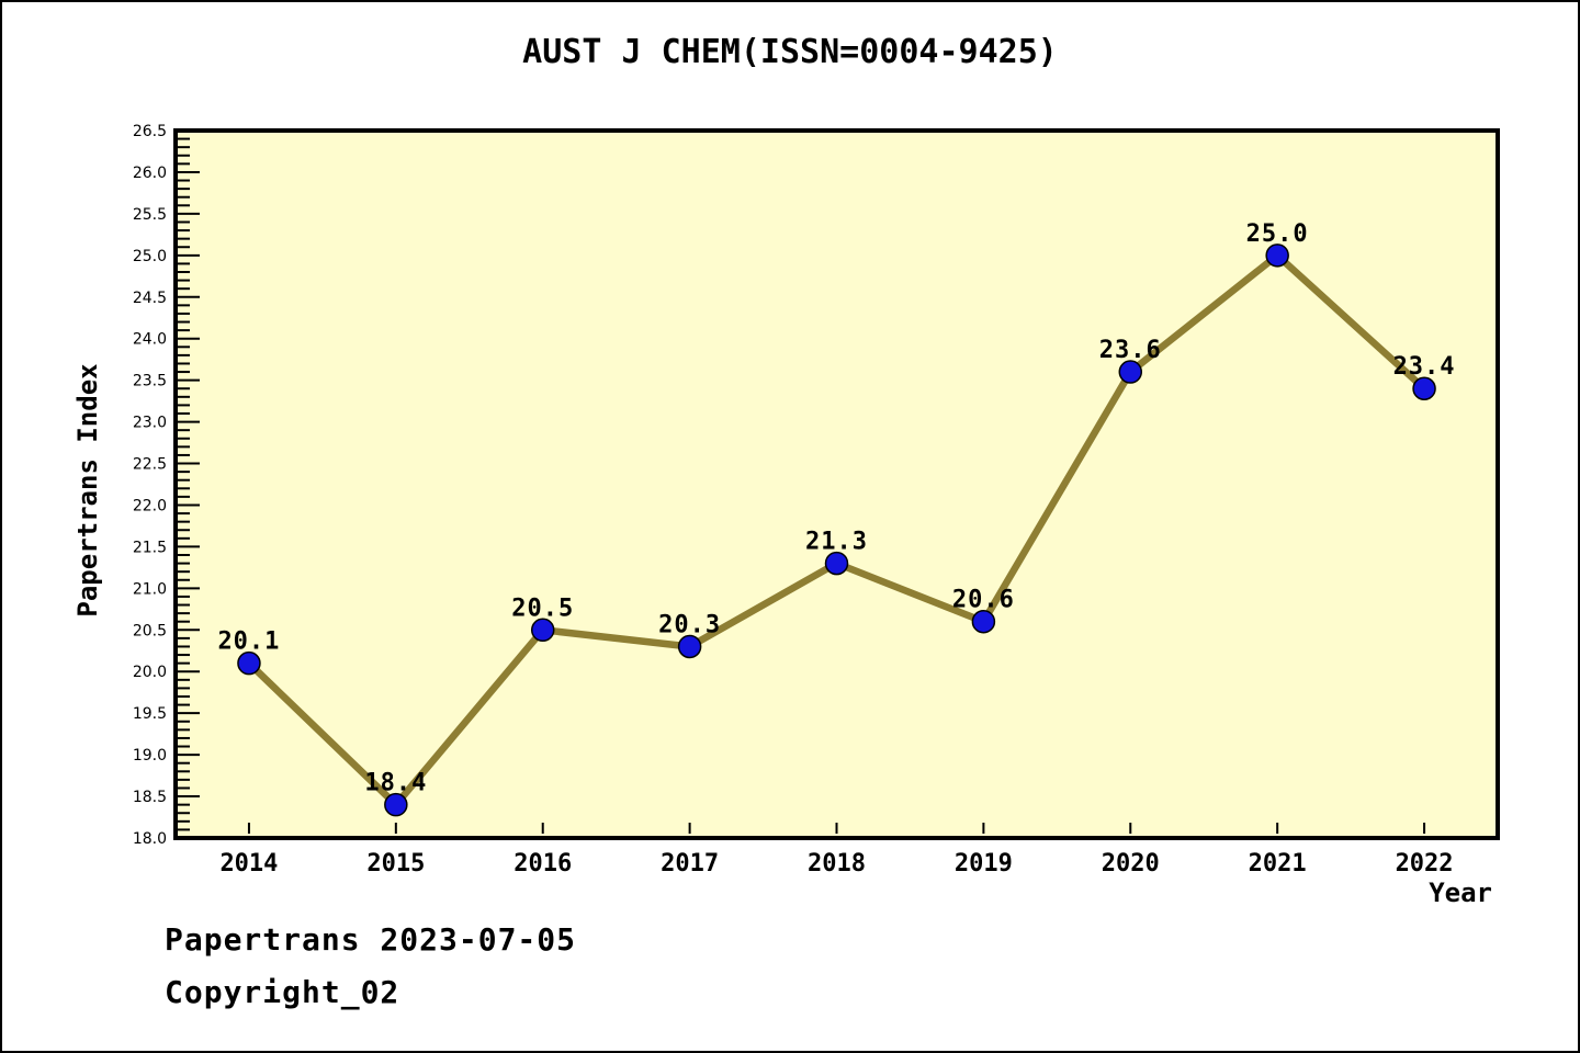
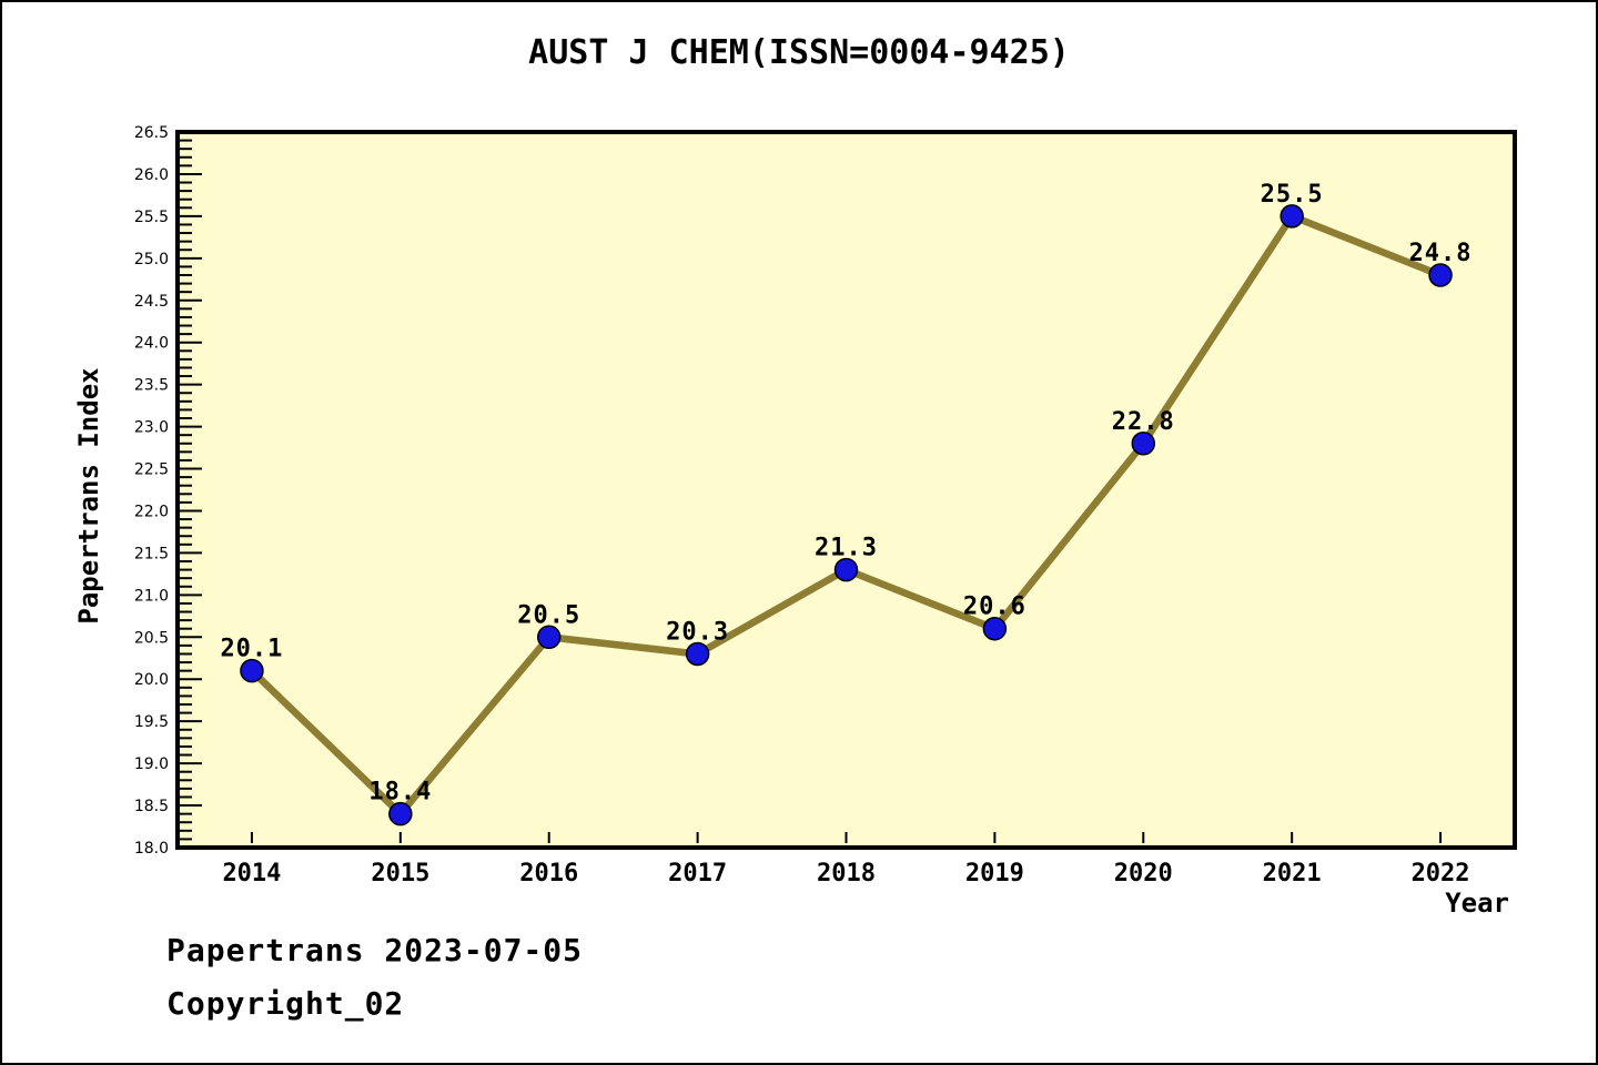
2020: 23.6 -> 22.8
2021: 25.0 -> 25.5
2022: 23.4 -> 24.8
